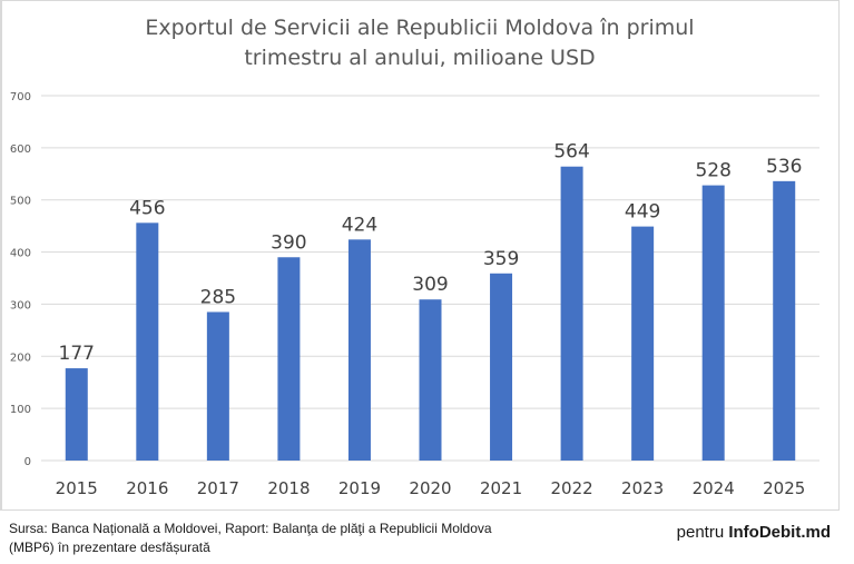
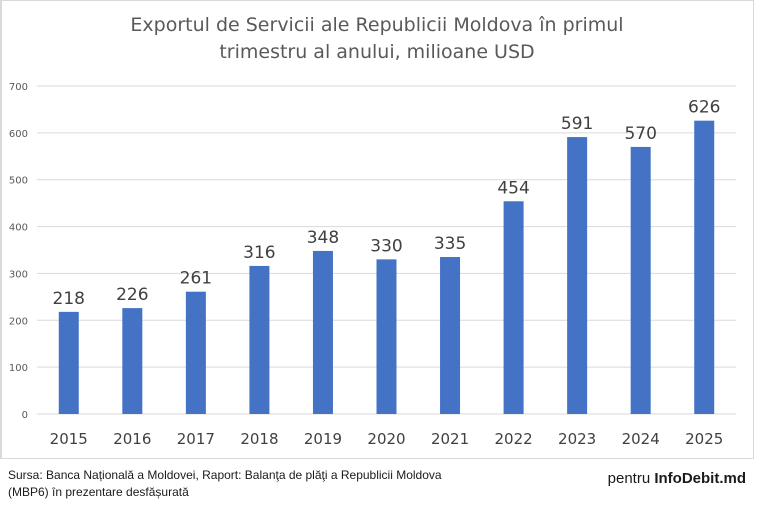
2015: 177 -> 218
2016: 456 -> 226
2017: 285 -> 261
2018: 390 -> 316
2019: 424 -> 348
2020: 309 -> 330
2021: 359 -> 335
2022: 564 -> 454
2023: 449 -> 591
2024: 528 -> 570
2025: 536 -> 626
